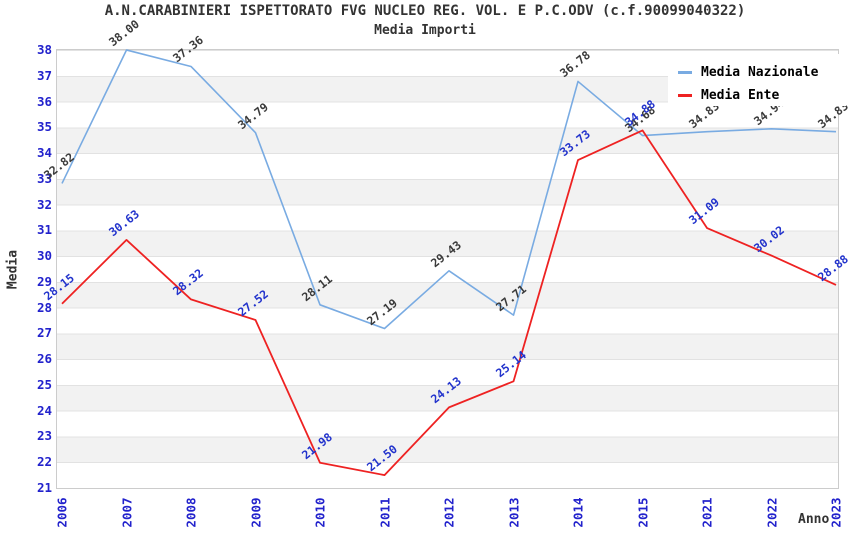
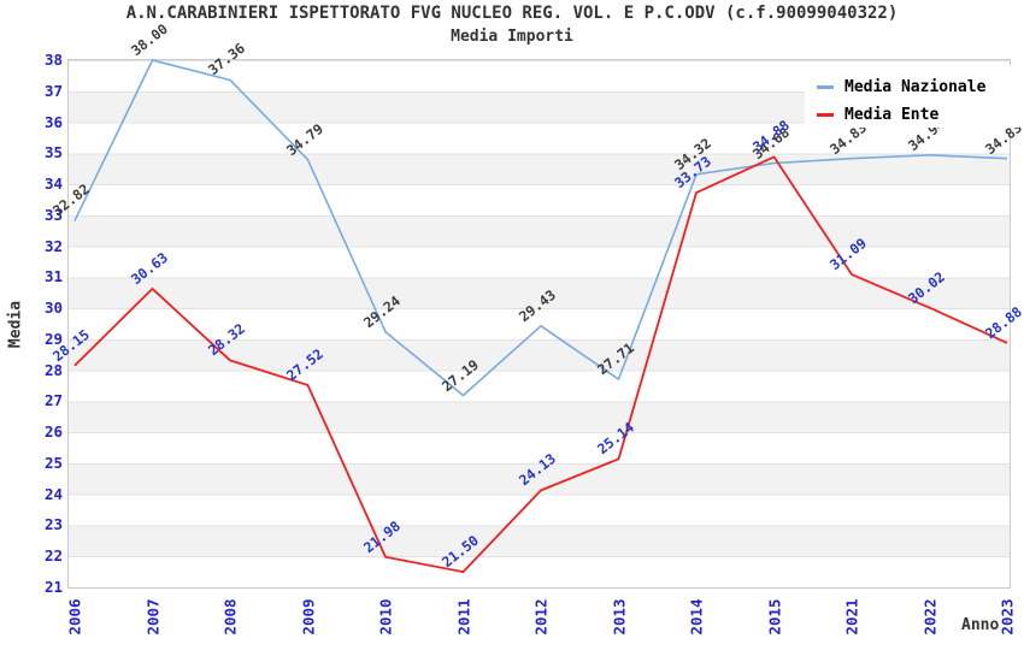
Media Nazionale/2010: 28.11 -> 29.24
Media Nazionale/2014: 36.78 -> 34.32
